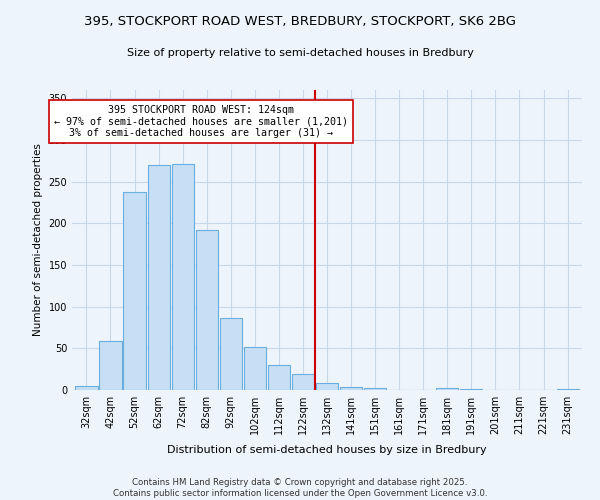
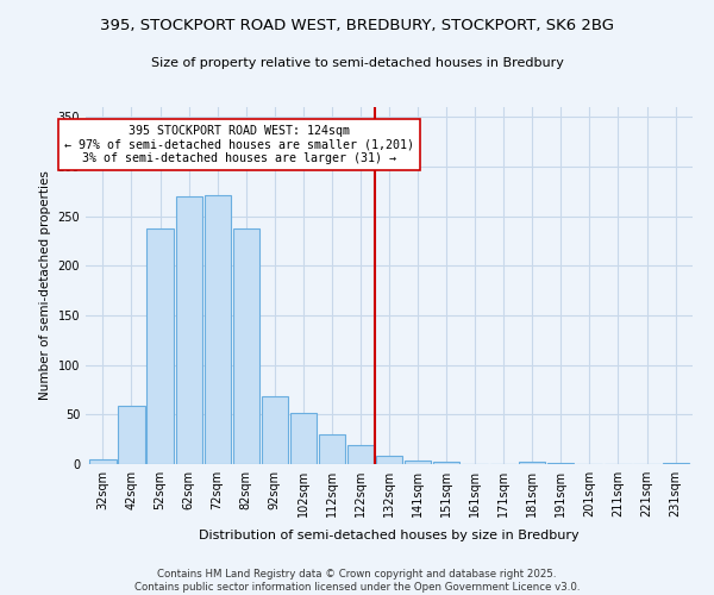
82sqm: 192 -> 238
92sqm: 86 -> 68
